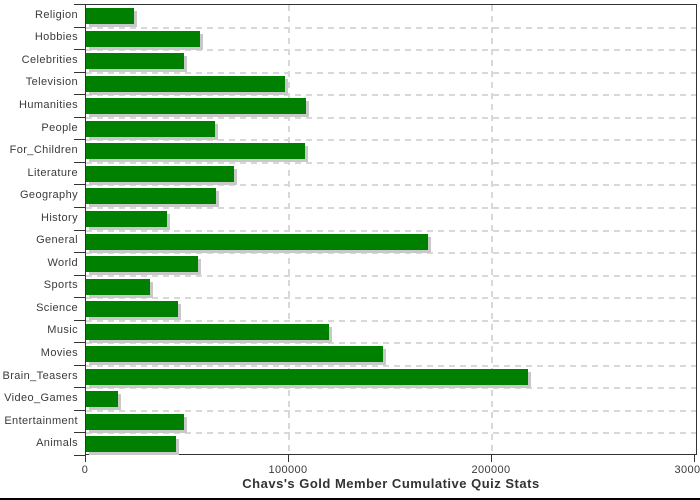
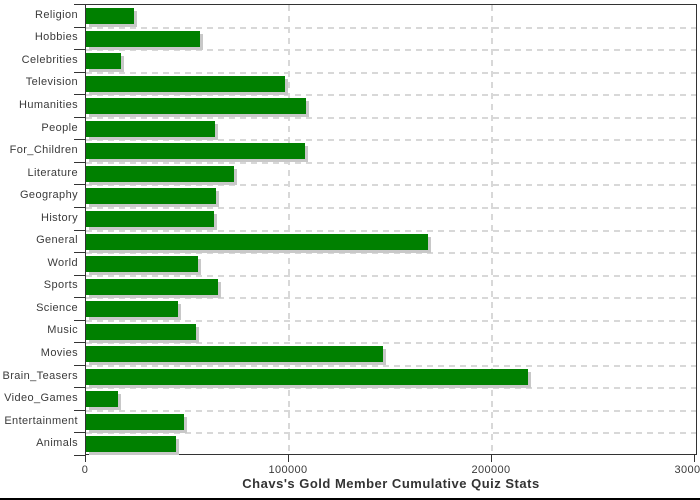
Celebrities: 48000 -> 17000
History: 40000 -> 63000
Sports: 32000 -> 65000
Music: 120000 -> 54000
